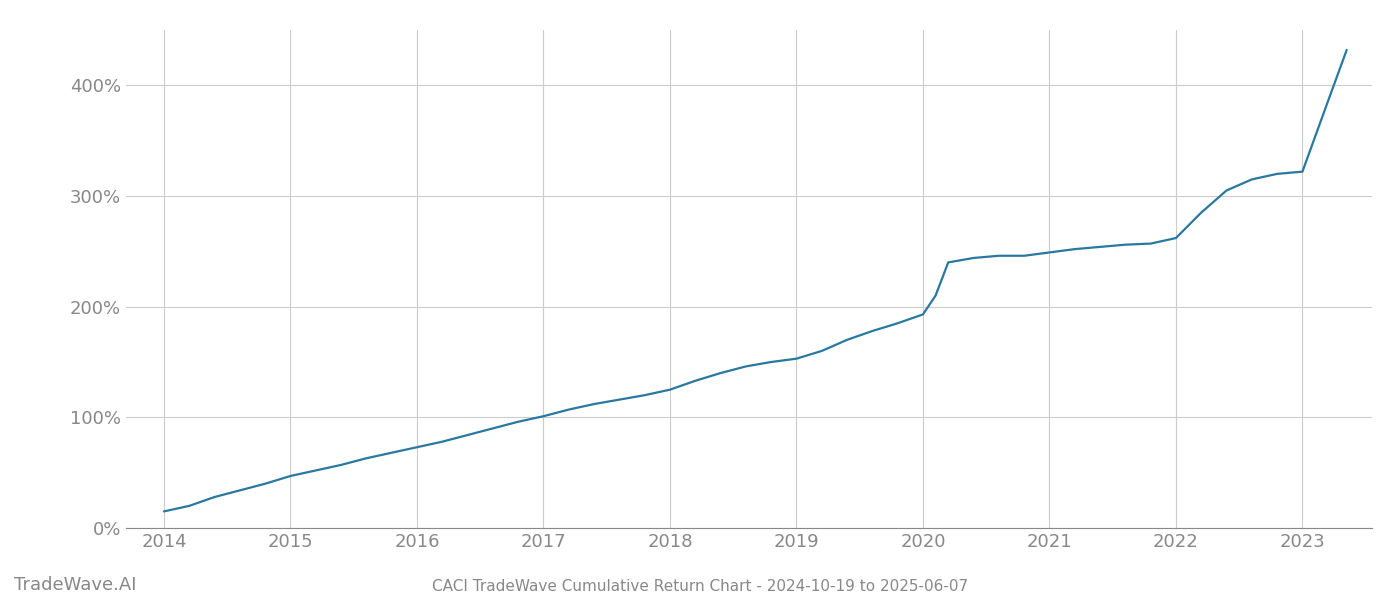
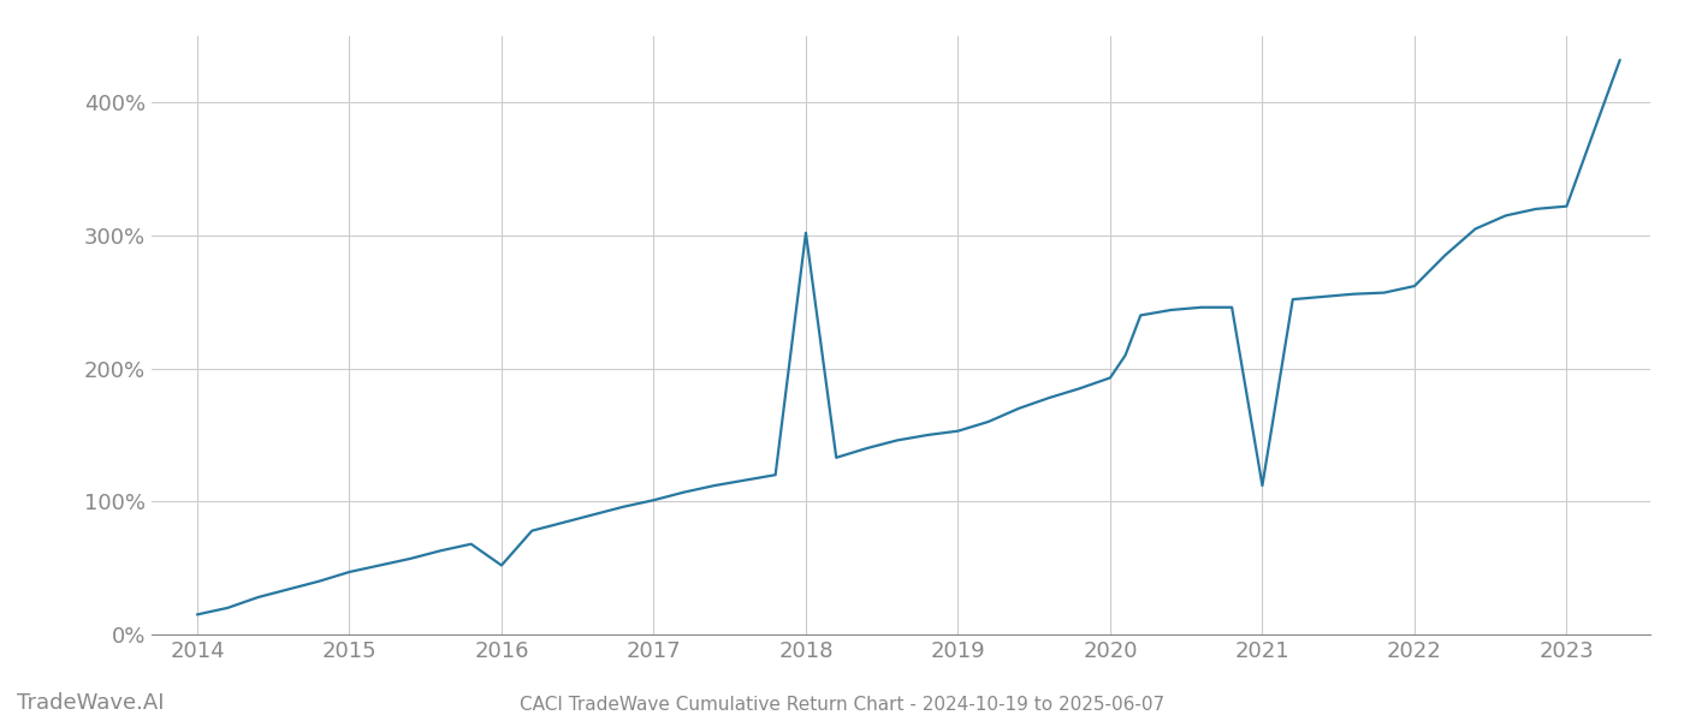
2016: 73% -> 52%
2018: 125% -> 302%
2021: 249% -> 112%
